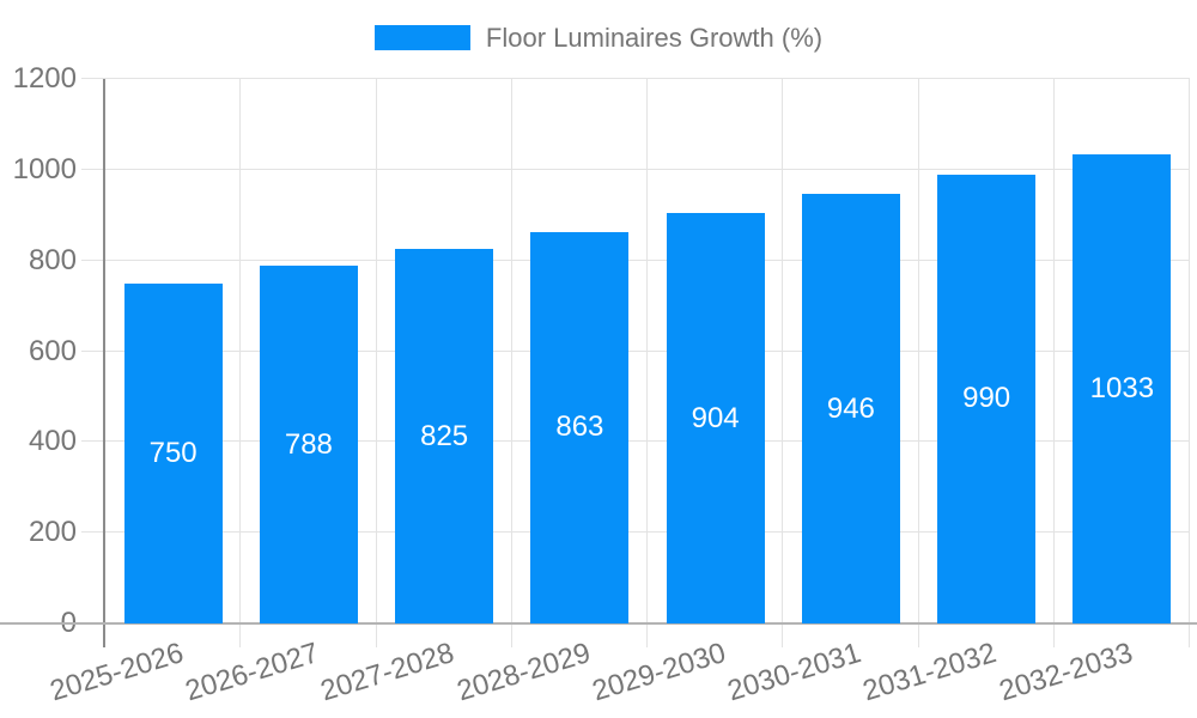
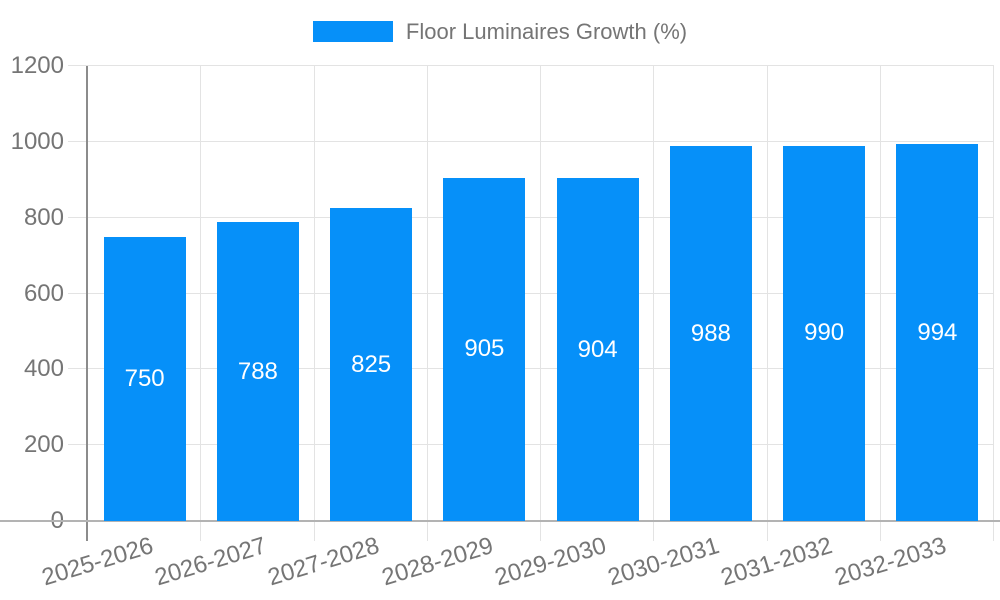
2028-2029: 863 -> 905
2030-2031: 946 -> 988
2032-2033: 1033 -> 994
